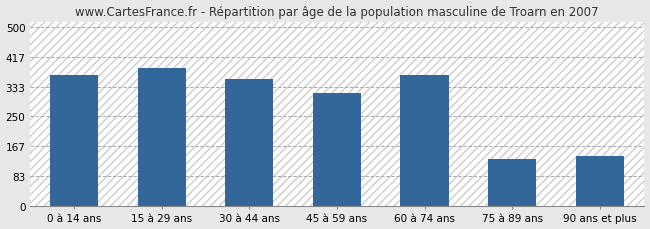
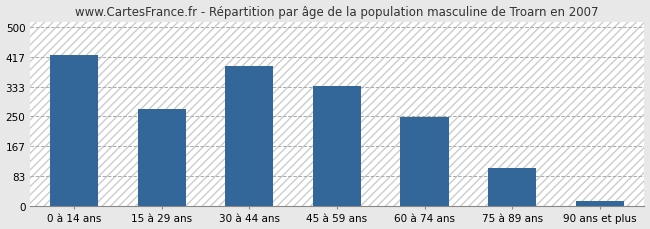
0 à 14 ans: 365 -> 420
15 à 29 ans: 385 -> 270
30 à 44 ans: 355 -> 390
45 à 59 ans: 315 -> 335
60 à 74 ans: 365 -> 248
75 à 89 ans: 130 -> 105
90 ans et plus: 140 -> 14
